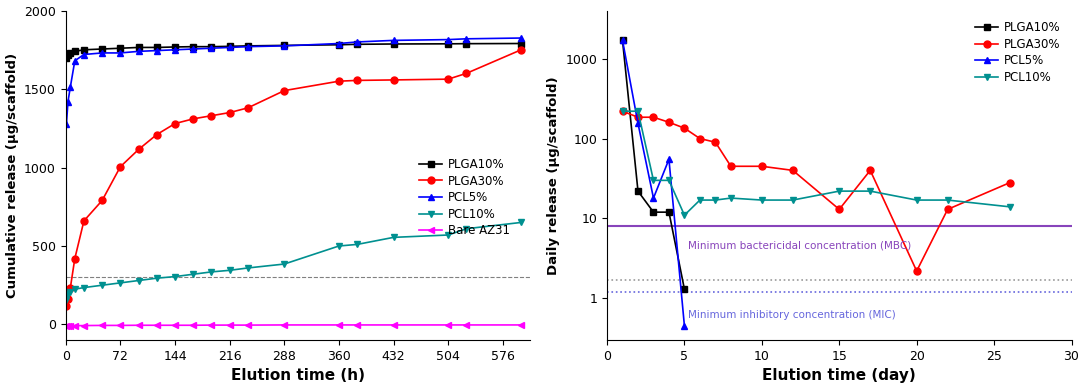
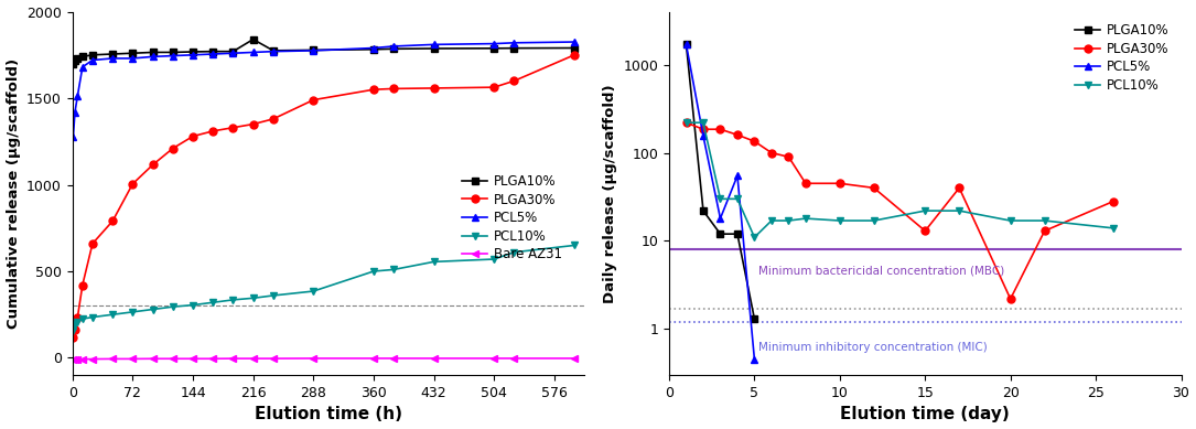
PLGA10%/216: 1770 -> 1840
